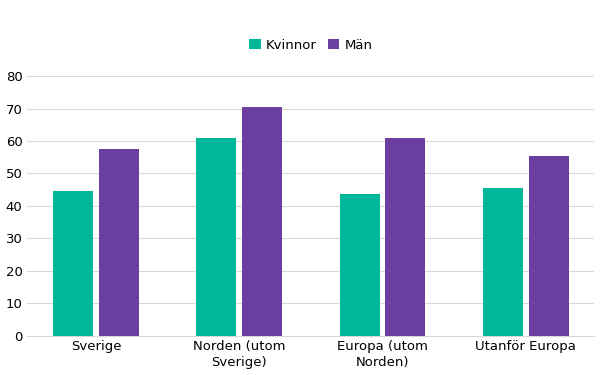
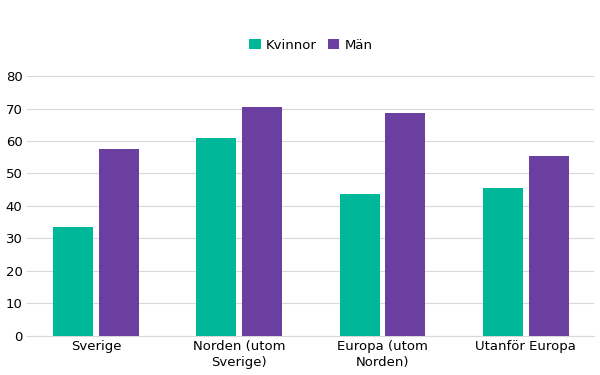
Kvinnor/Sverige: 44.5 -> 33.5
Män/Europa (utom Norden): 61.0 -> 68.5
